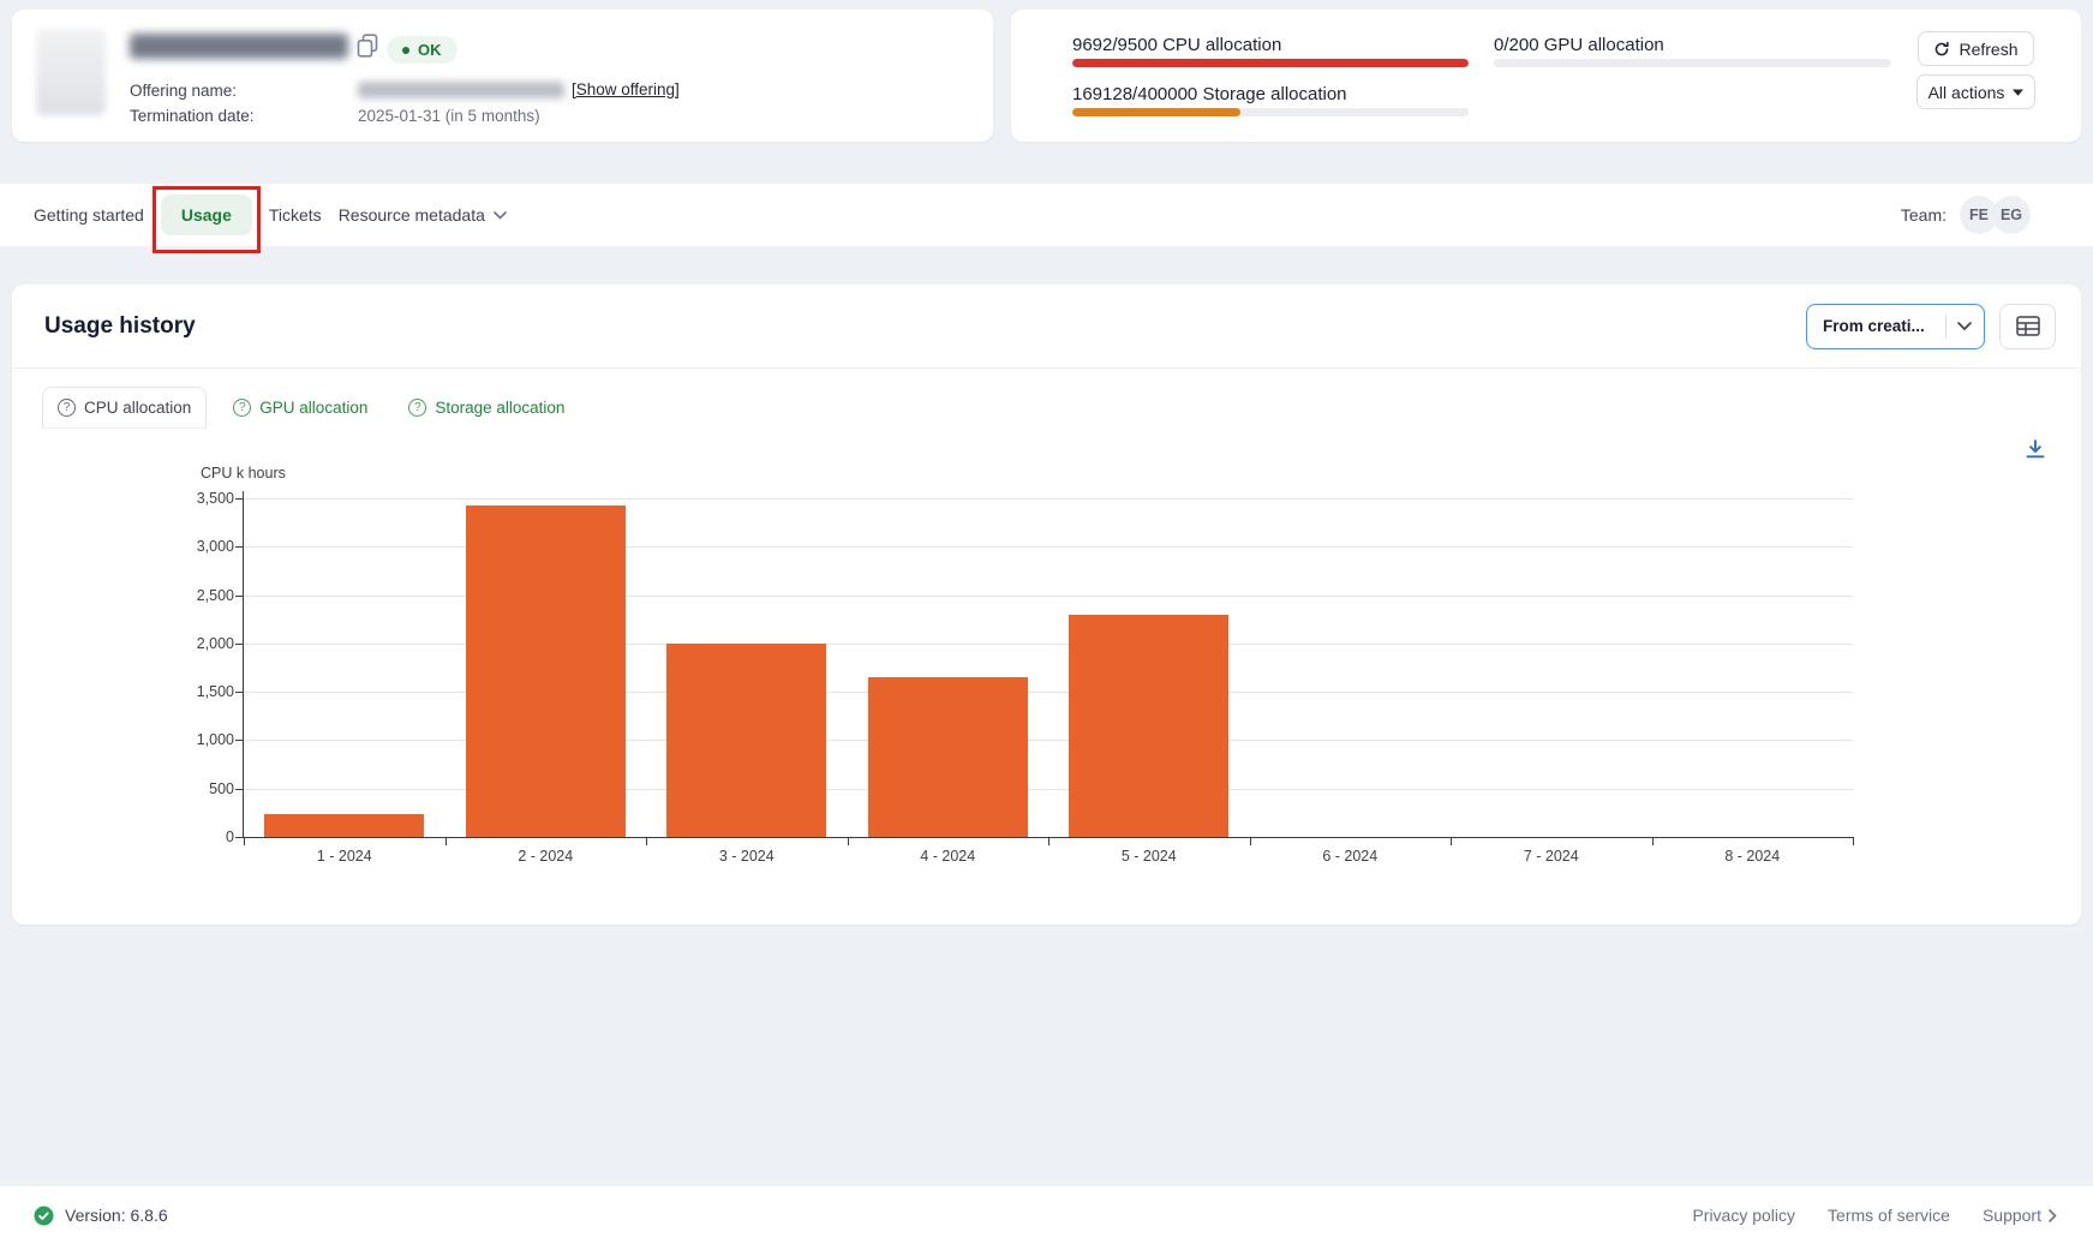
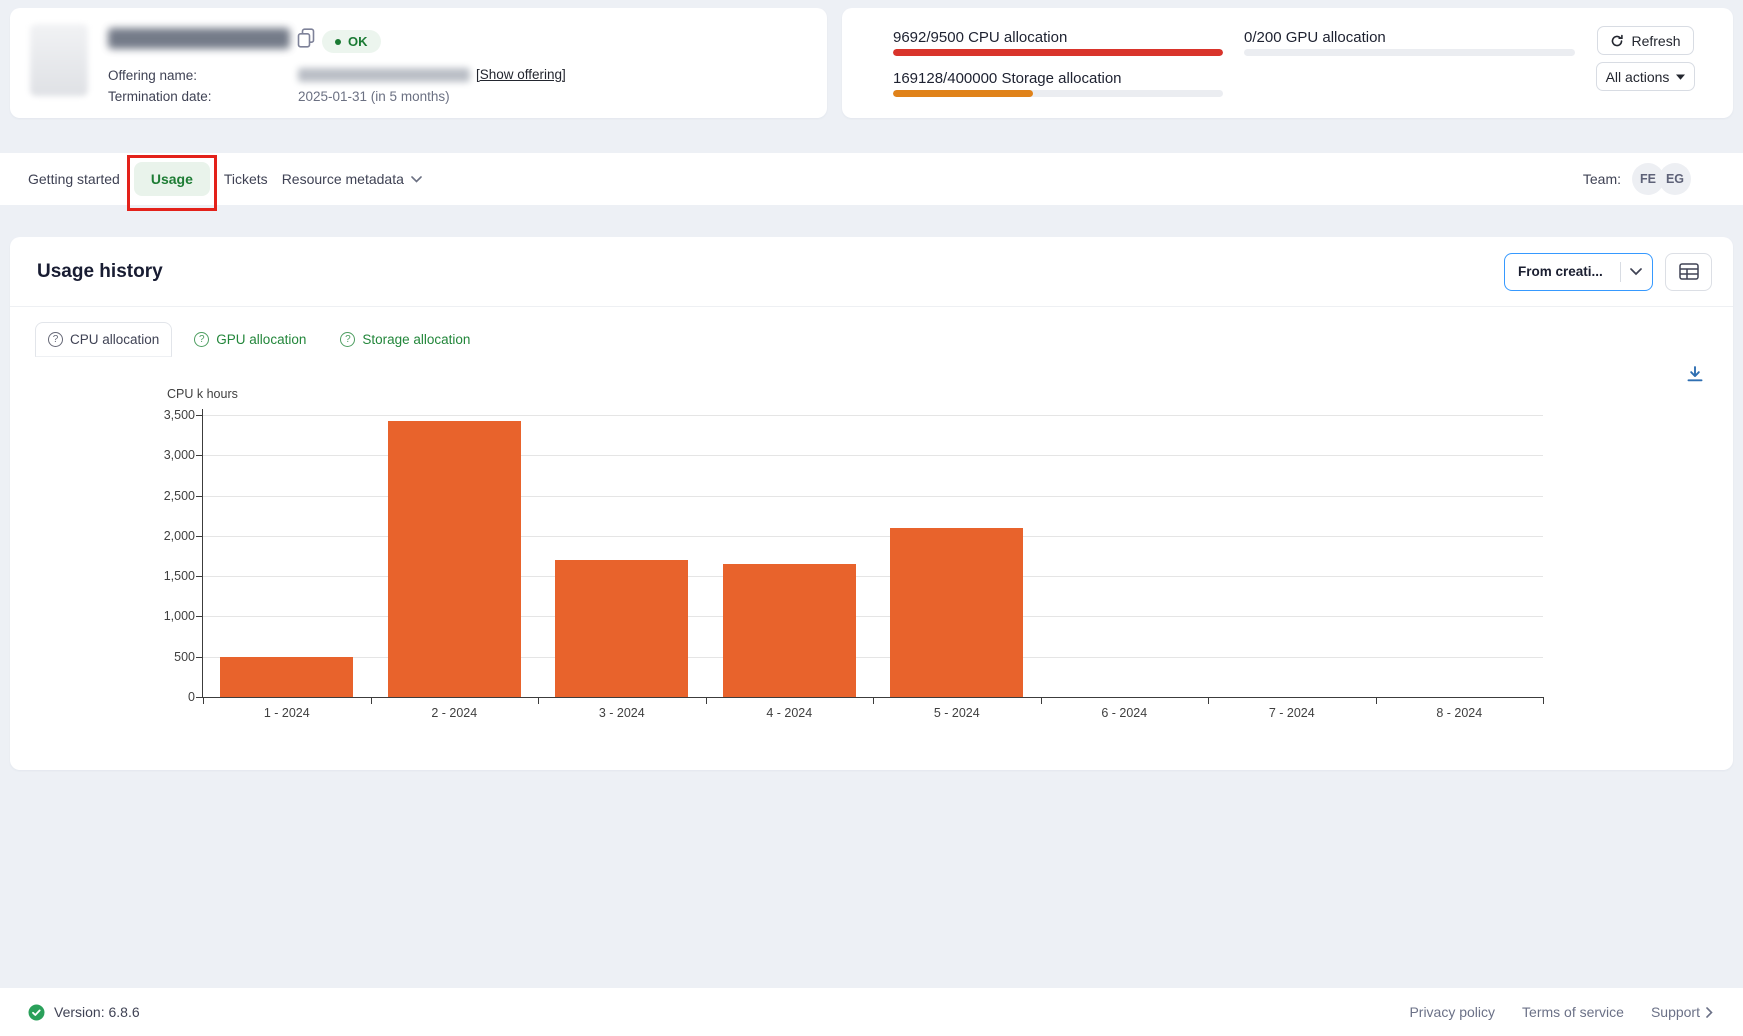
1 - 2024: 200 -> 500
3 - 2024: 2000 -> 1700
5 - 2024: 2300 -> 2100
